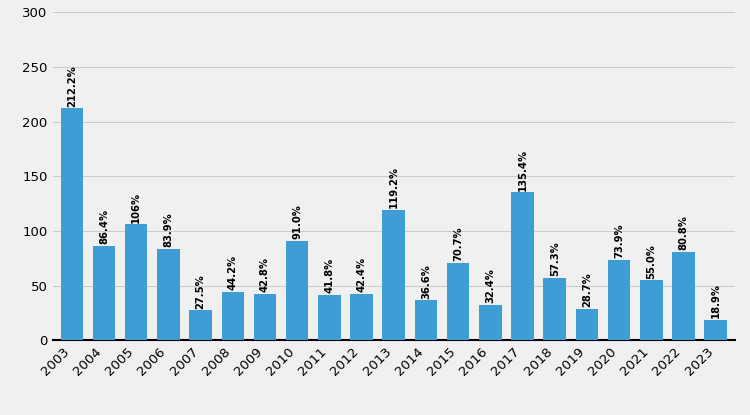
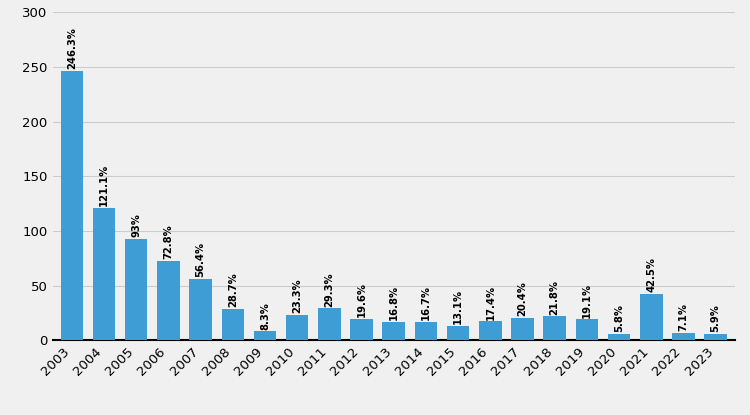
2003: 212.2% -> 246.3%
2004: 86.4% -> 121.1%
2005: 106% -> 93%
2006: 83.9% -> 72.8%
2007: 27.5% -> 56.4%
2008: 44.2% -> 28.7%
2009: 42.8% -> 8.3%
2010: 91.0% -> 23.3%
2011: 41.8% -> 29.3%
2012: 42.4% -> 19.6%
2013: 119.2% -> 16.8%
2014: 36.6% -> 16.7%
2015: 70.7% -> 13.1%
2016: 32.4% -> 17.4%
2017: 135.4% -> 20.4%
2018: 57.3% -> 21.8%
2019: 28.7% -> 19.1%
2020: 73.9% -> 5.8%
2021: 55.0% -> 42.5%
2022: 80.8% -> 7.1%
2023: 18.9% -> 5.9%
